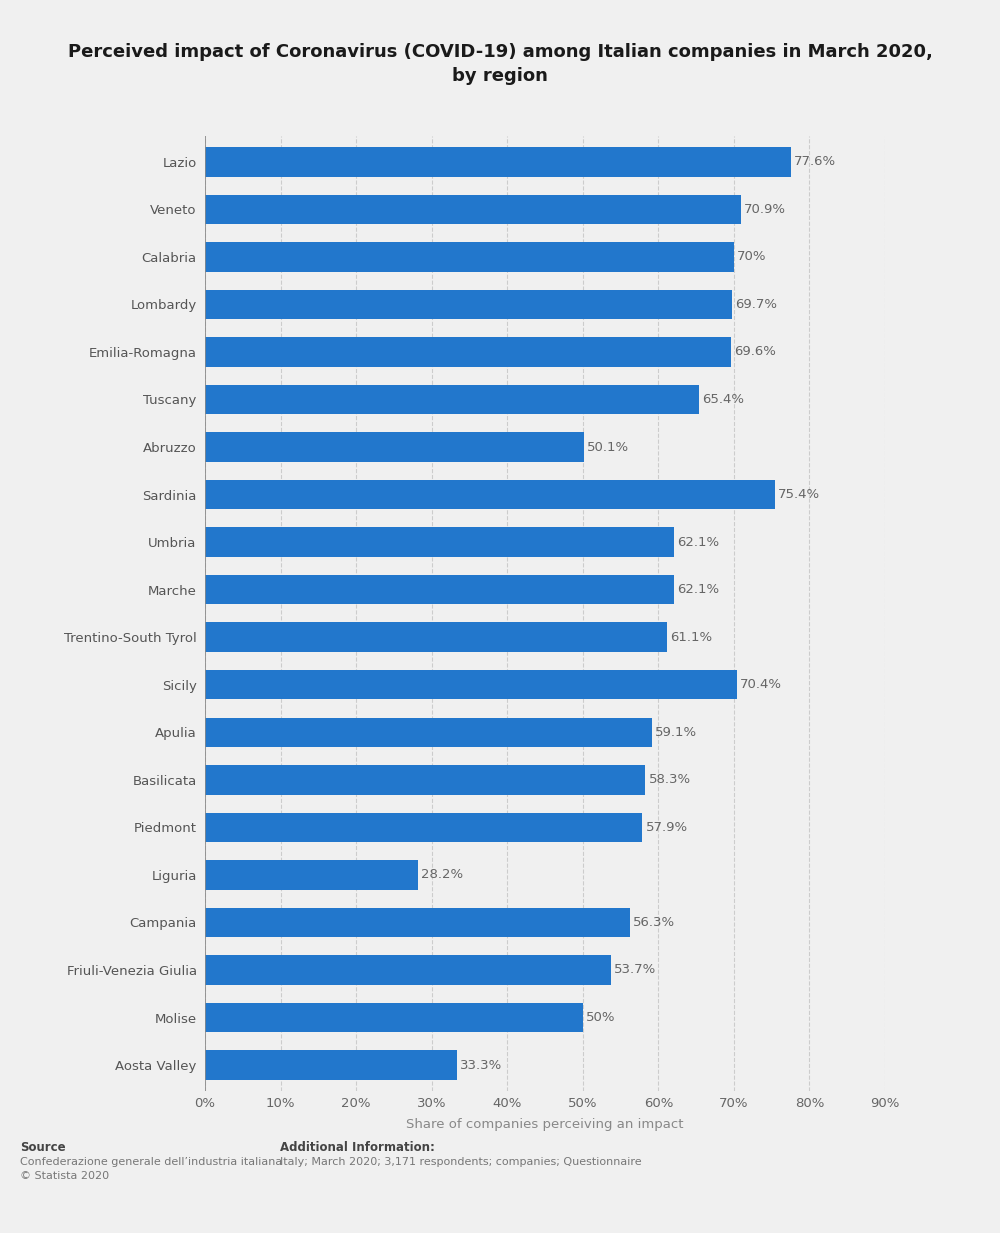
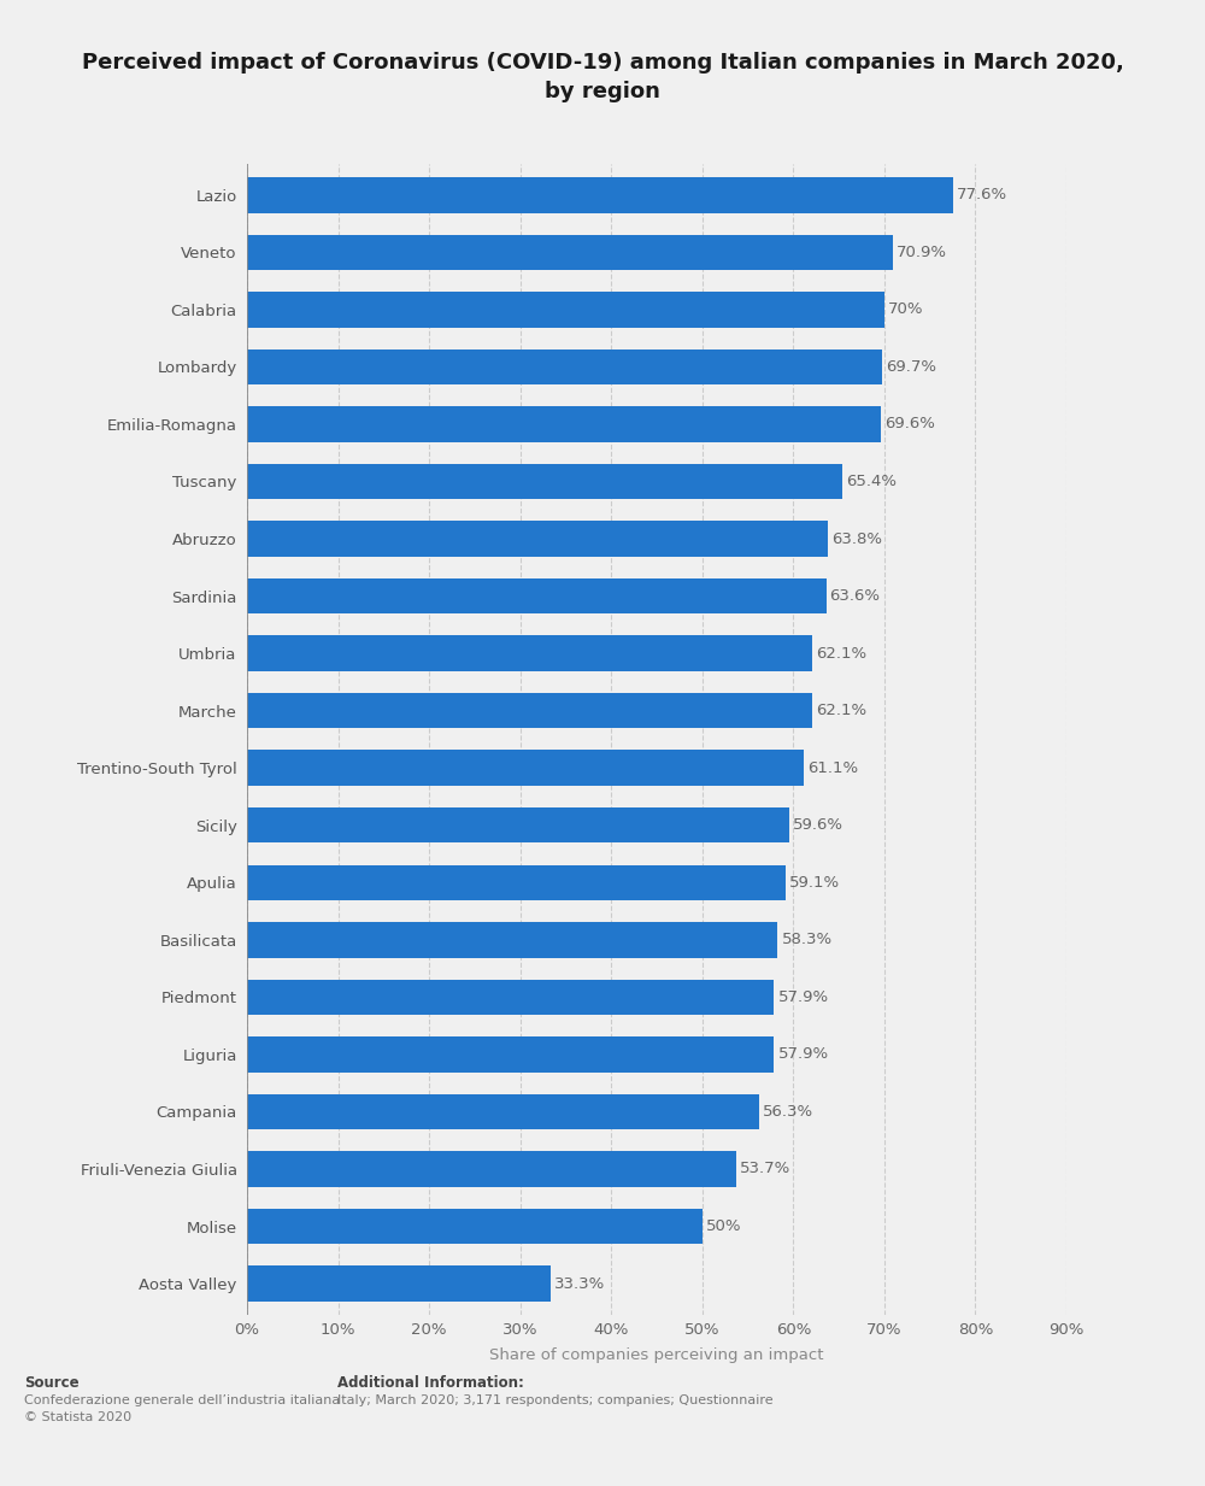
Abruzzo: 50.1% -> 63.8%
Sardinia: 75.4% -> 63.6%
Sicily: 70.4% -> 59.6%
Liguria: 28.2% -> 57.9%
